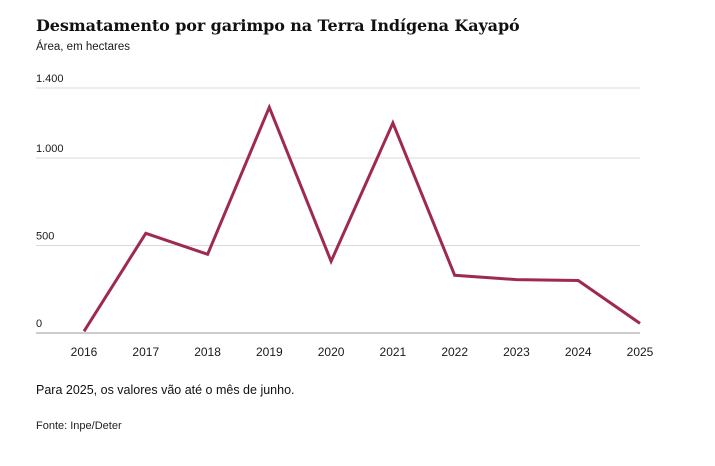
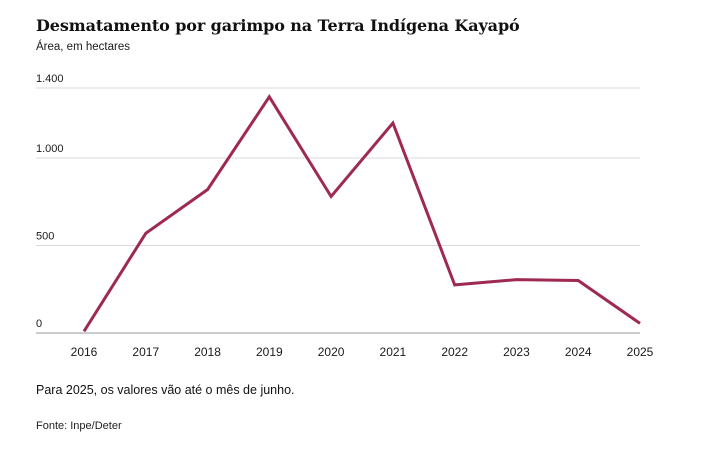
2018: 450 -> 820
2019: 1290 -> 1350
2020: 410 -> 780
2022: 330 -> 280
